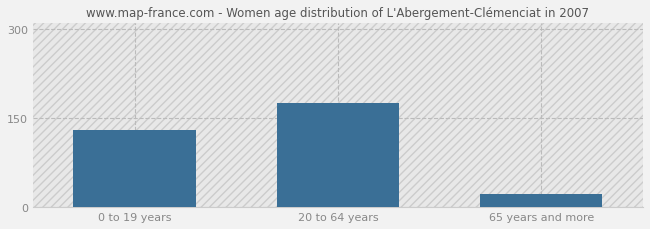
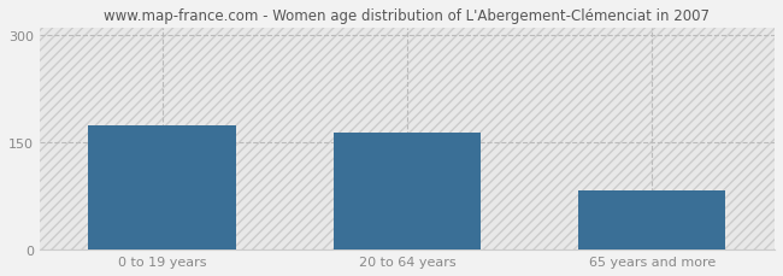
0 to 19 years: 130 -> 174
20 to 64 years: 175 -> 164
65 years and more: 22 -> 82
